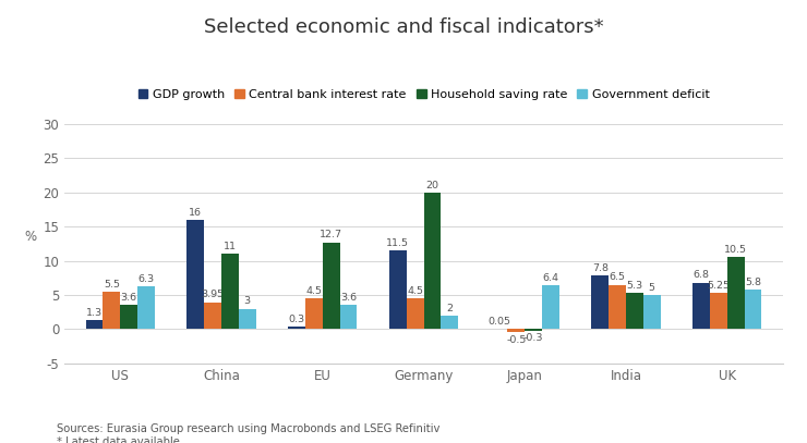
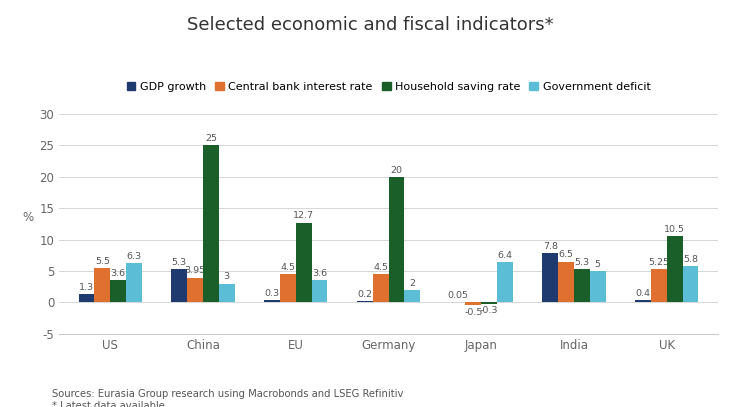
GDP growth/China: 16 -> 5.3
Household saving rate/China: 11 -> 25
GDP growth/Germany: 11.5 -> 0.2
GDP growth/UK: 6.8 -> 0.4
